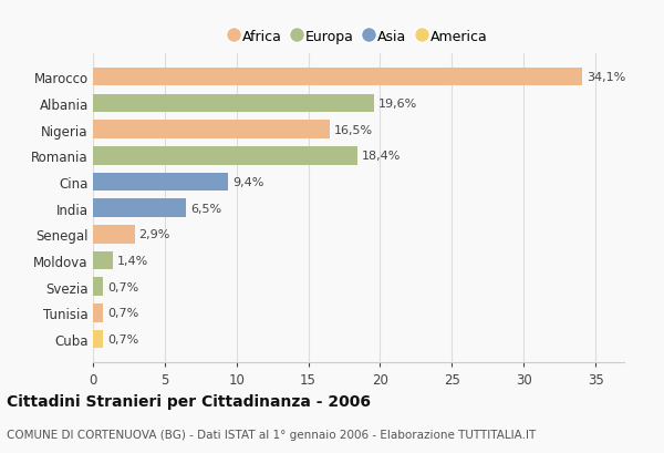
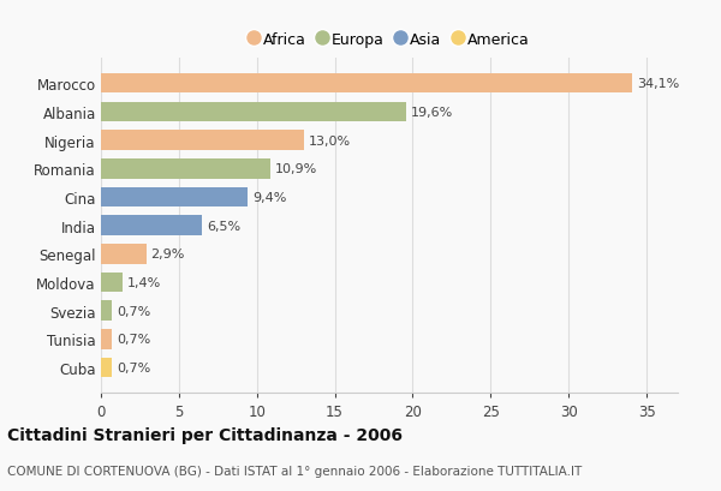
Nigeria: 16,5% -> 13,0%
Romania: 18,4% -> 10,9%
